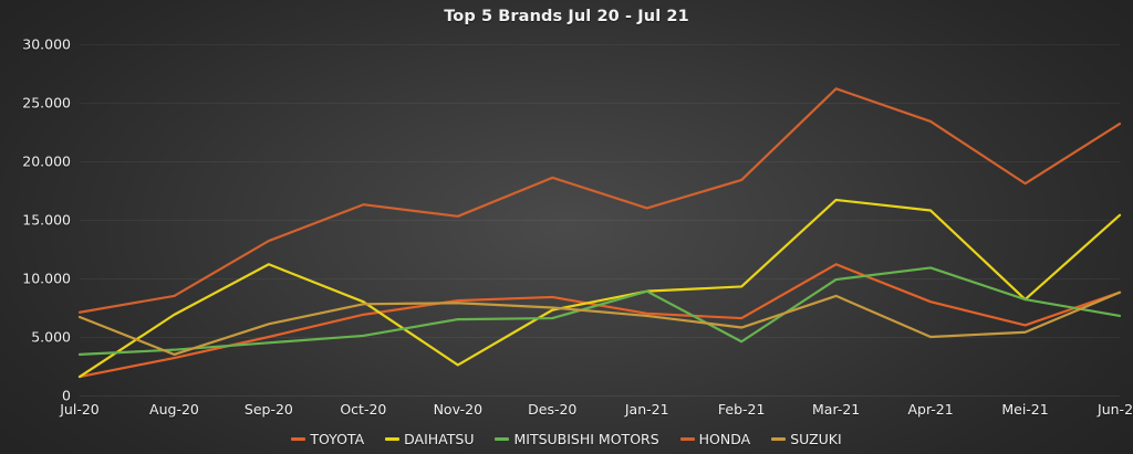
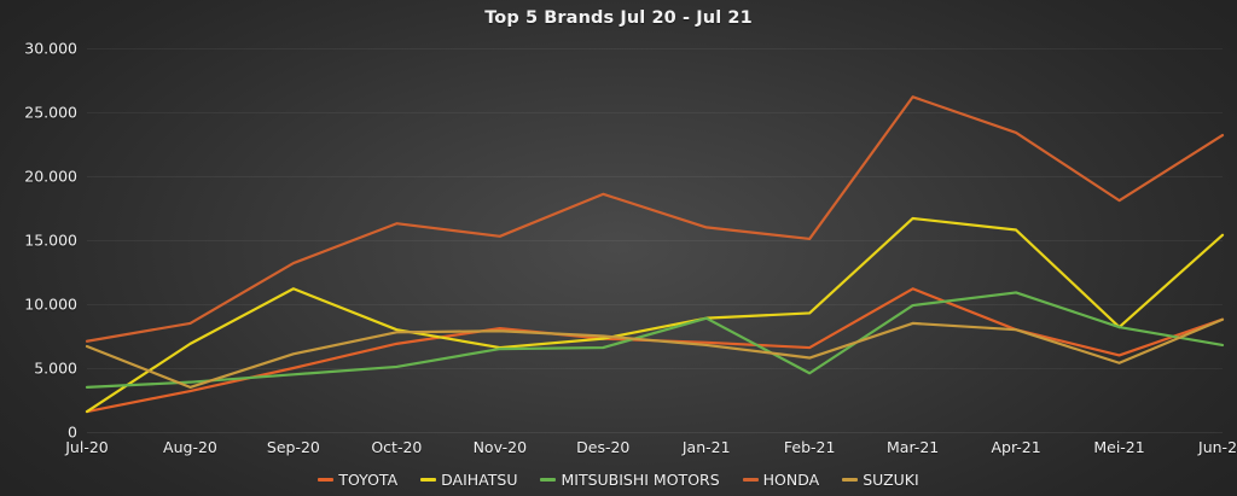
DAIHATSU/Nov-20: 2600 -> 6600
TOYOTA/Des-20: 8400 -> 7300
HONDA/Feb-21: 18400 -> 15100
SUZUKI/Apr-21: 5000 -> 8000
